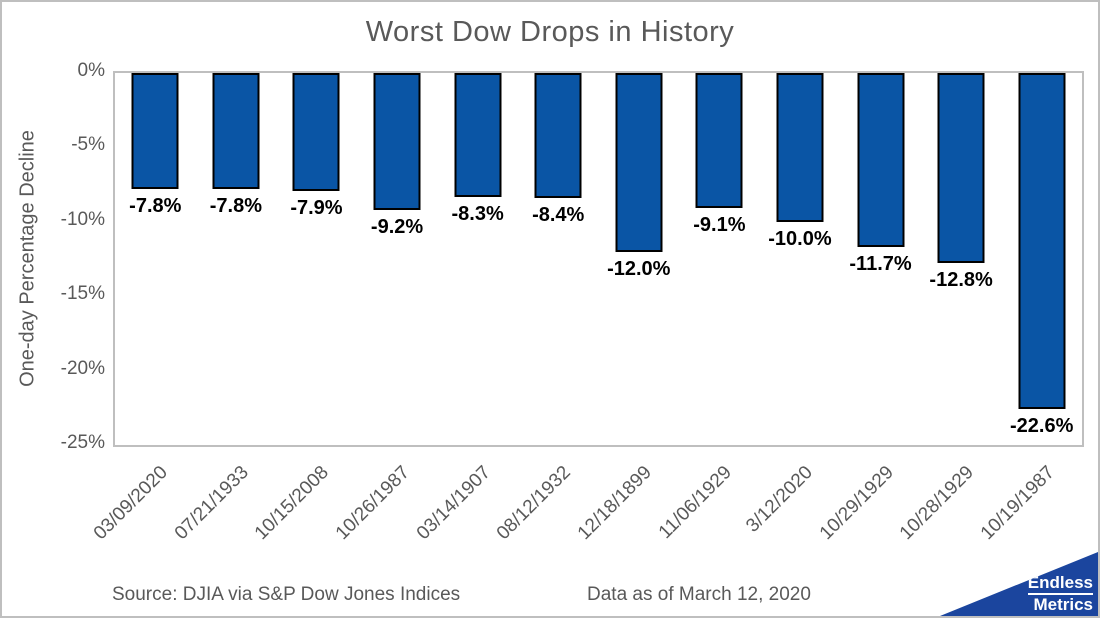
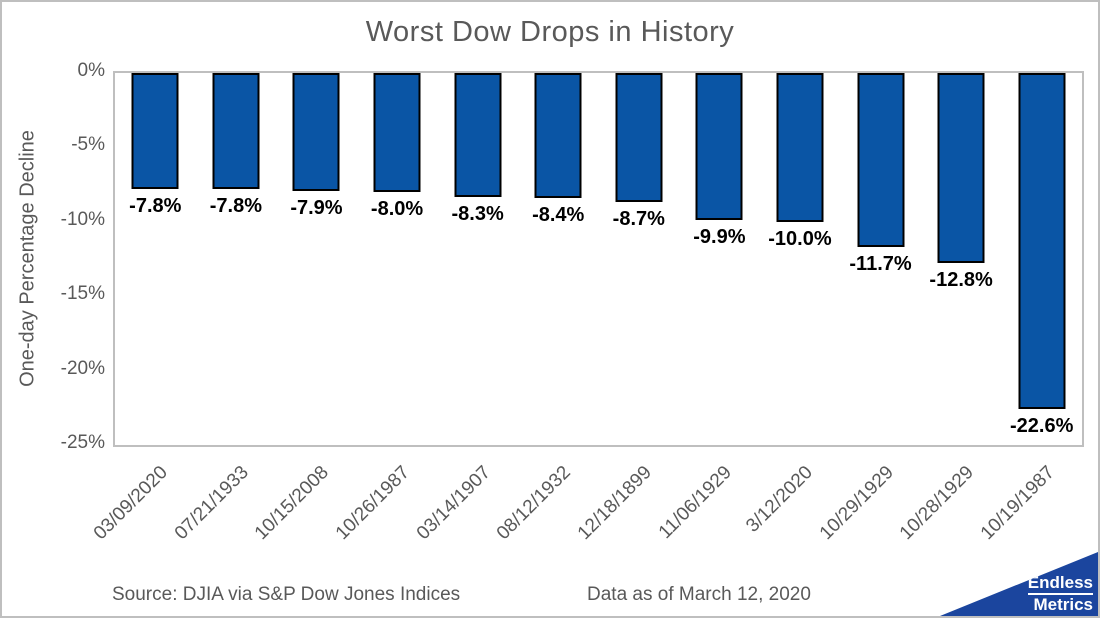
10/26/1987: -9.2% -> -8.0%
12/18/1899: -12.0% -> -8.7%
11/06/1929: -9.1% -> -9.9%
